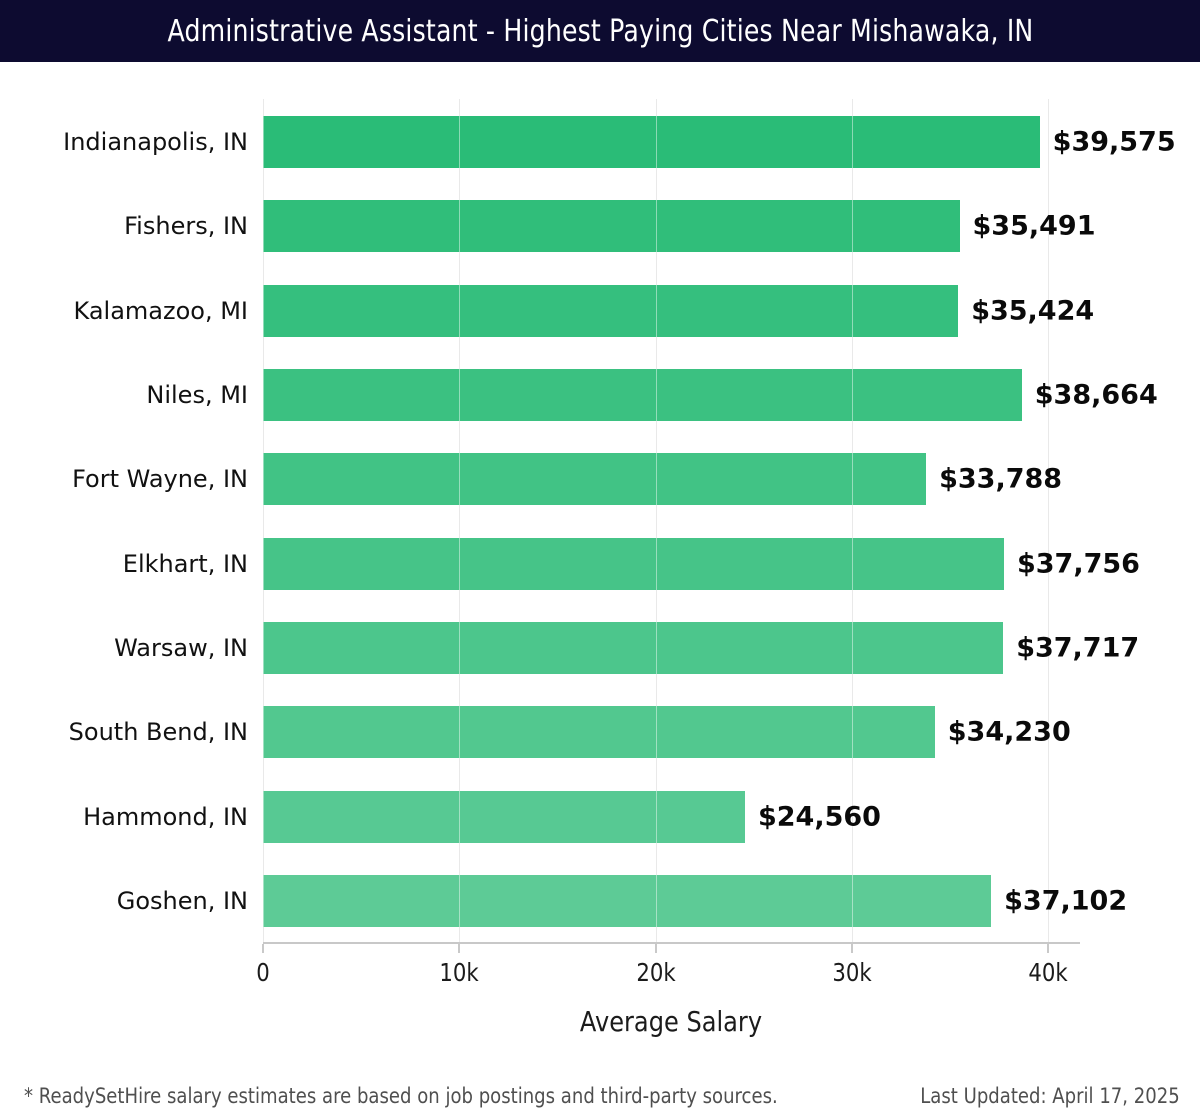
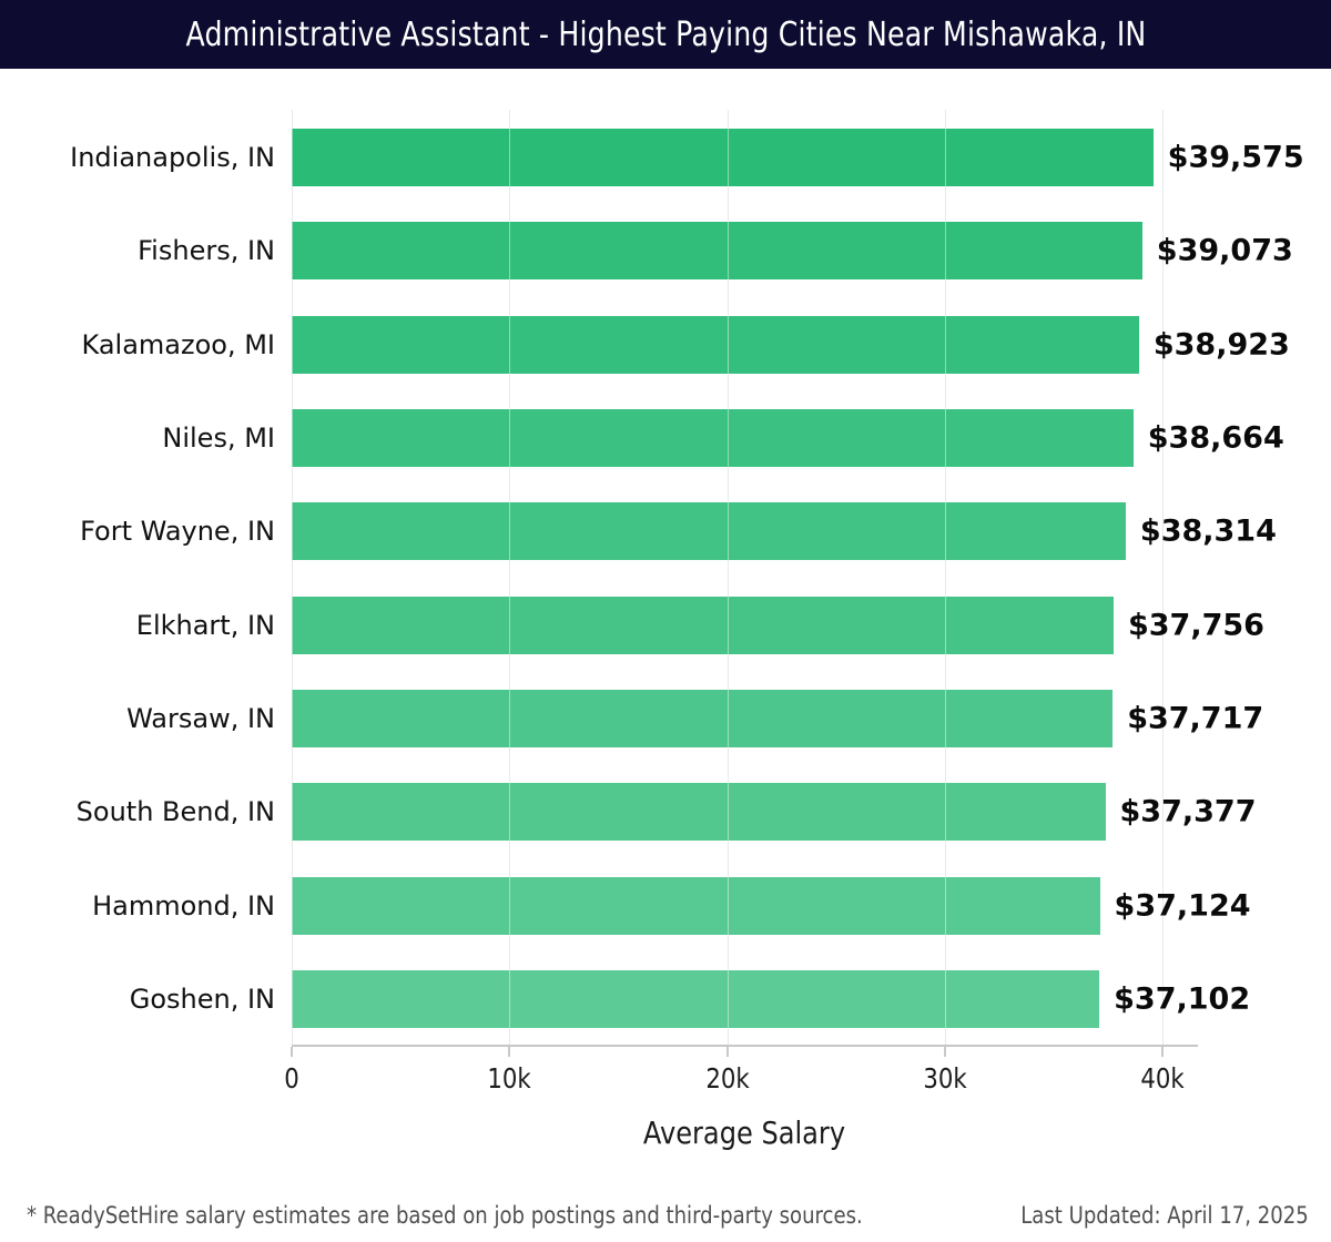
Fishers, IN: $35,491 -> $39,073
Kalamazoo, MI: $35,424 -> $38,923
Fort Wayne, IN: $33,788 -> $38,314
South Bend, IN: $34,230 -> $37,377
Hammond, IN: $24,560 -> $37,124
